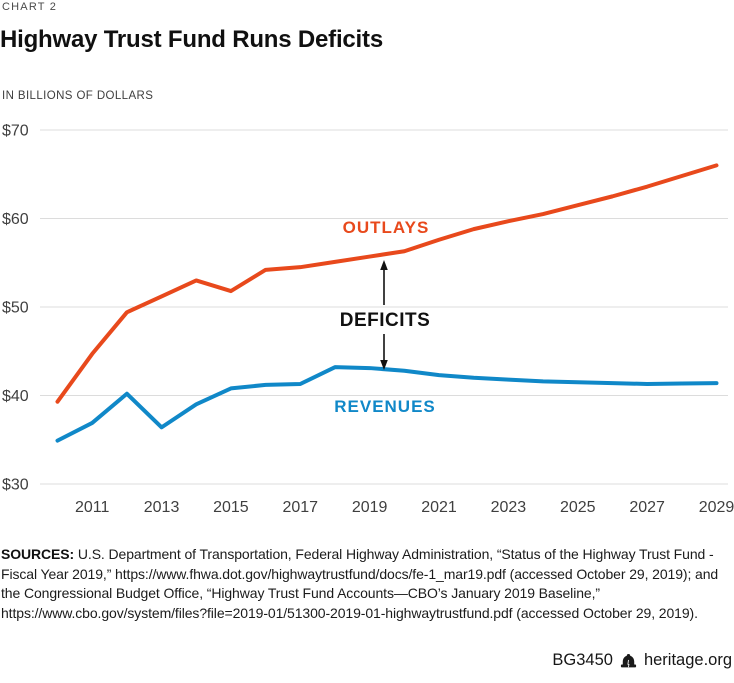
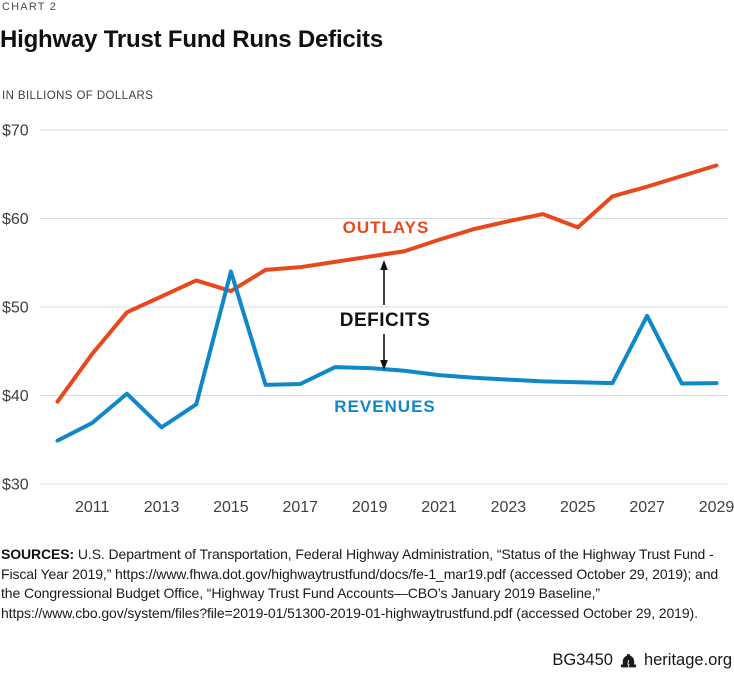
REVENUES/2015: $41 -> $54
OUTLAYS/2025: $62 -> $59
REVENUES/2027: $41 -> $49
